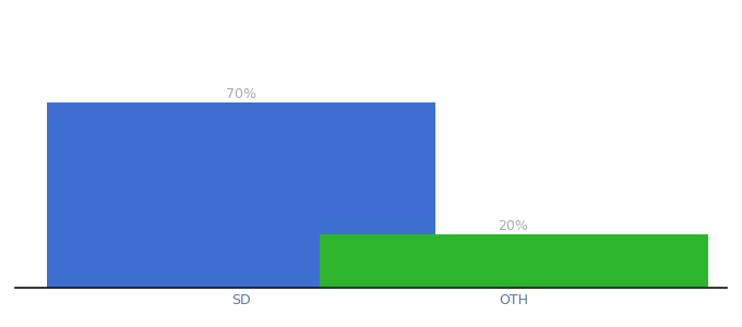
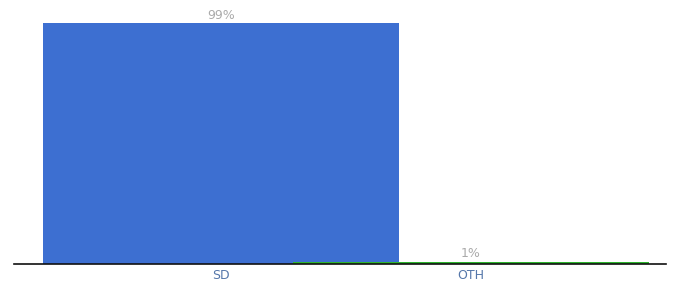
SD: 70% -> 99%
OTH: 20% -> 1%
